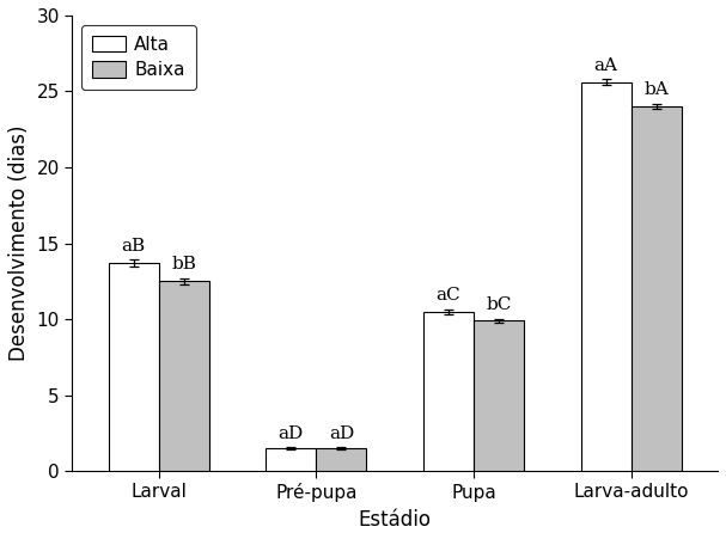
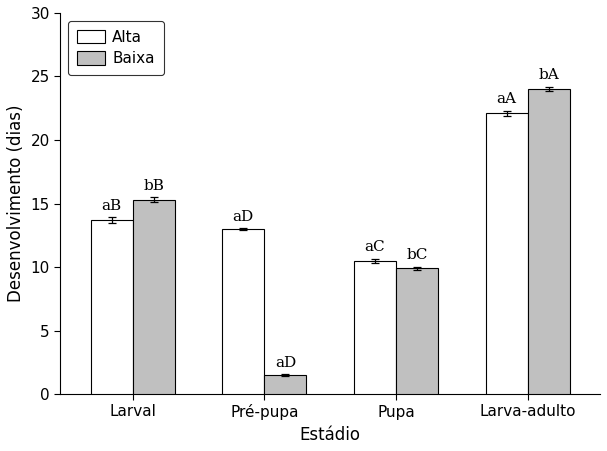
Baixa/Larval: 12.5 -> 15.3
Alta/Pré-pupa: 1.5 -> 13.0
Alta/Larva-adulto: 25.6 -> 22.1
